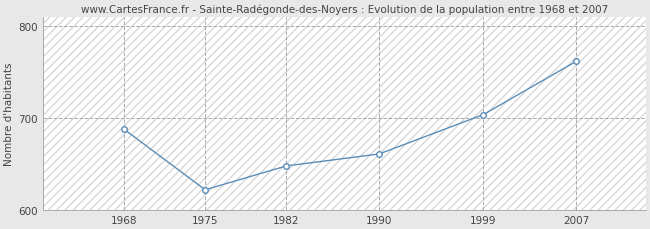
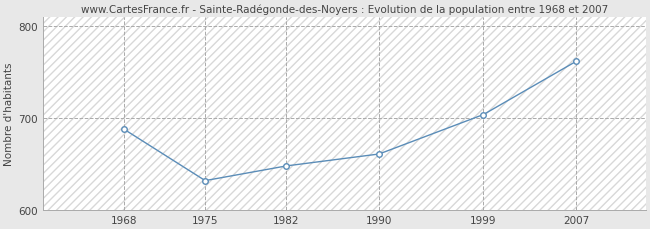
1975: 622 -> 632
